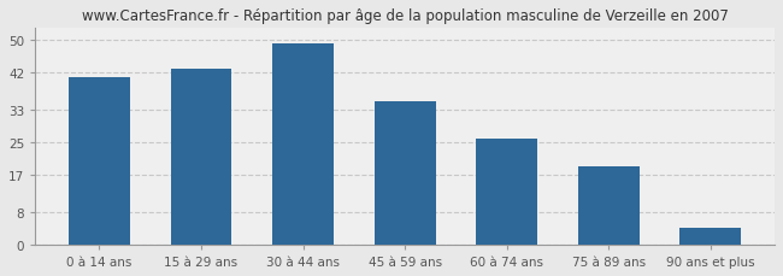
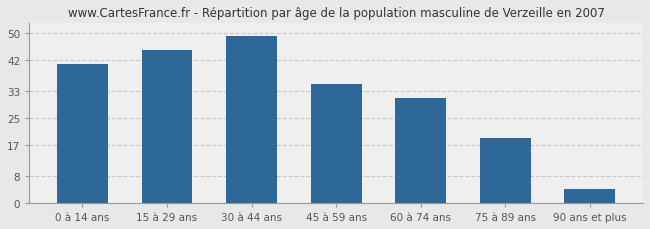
15 à 29 ans: 43 -> 45
60 à 74 ans: 26 -> 31
